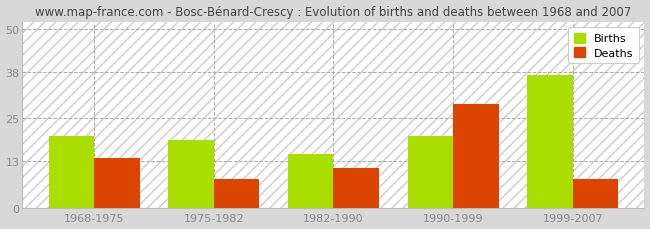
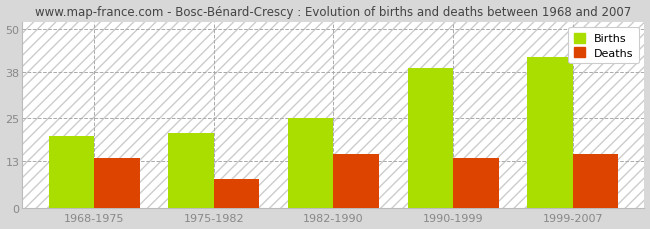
Births/1975-1982: 19 -> 21
Births/1982-1990: 15 -> 25
Deaths/1982-1990: 11 -> 15
Births/1990-1999: 20 -> 39
Deaths/1990-1999: 29 -> 14
Births/1999-2007: 37 -> 42
Deaths/1999-2007: 8 -> 15
